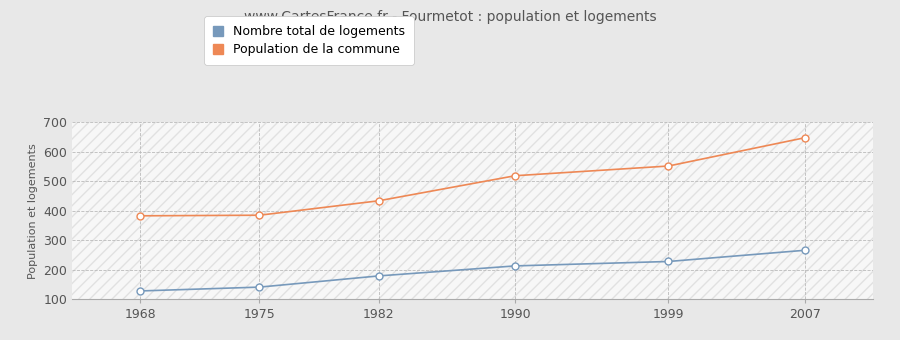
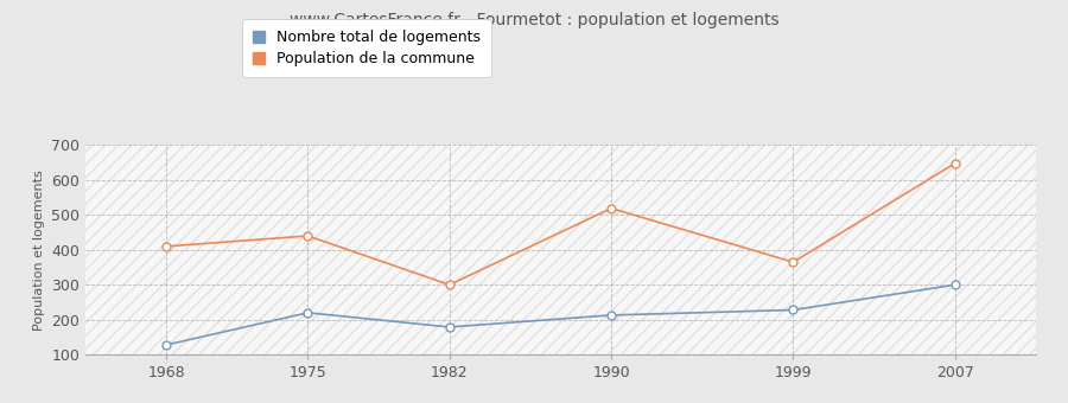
Population de la commune/1968: 383 -> 410
Nombre total de logements/1975: 141 -> 220
Population de la commune/1975: 385 -> 440
Population de la commune/1982: 434 -> 300
Population de la commune/1999: 552 -> 365
Nombre total de logements/2007: 266 -> 300
